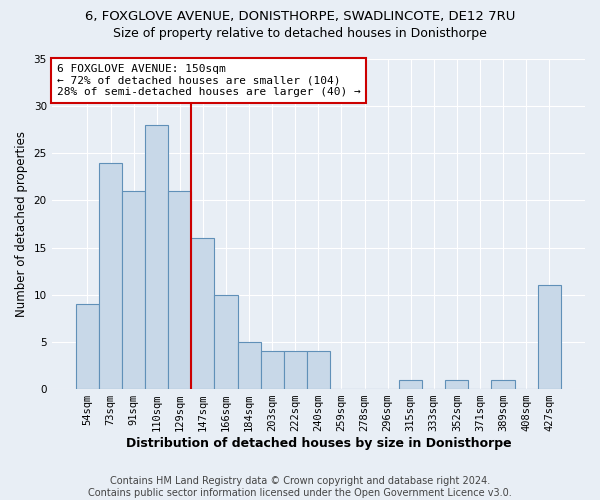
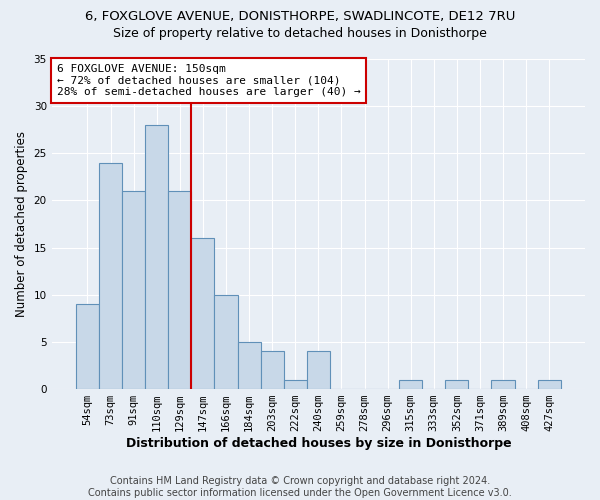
222sqm: 4 -> 1
427sqm: 11 -> 1
